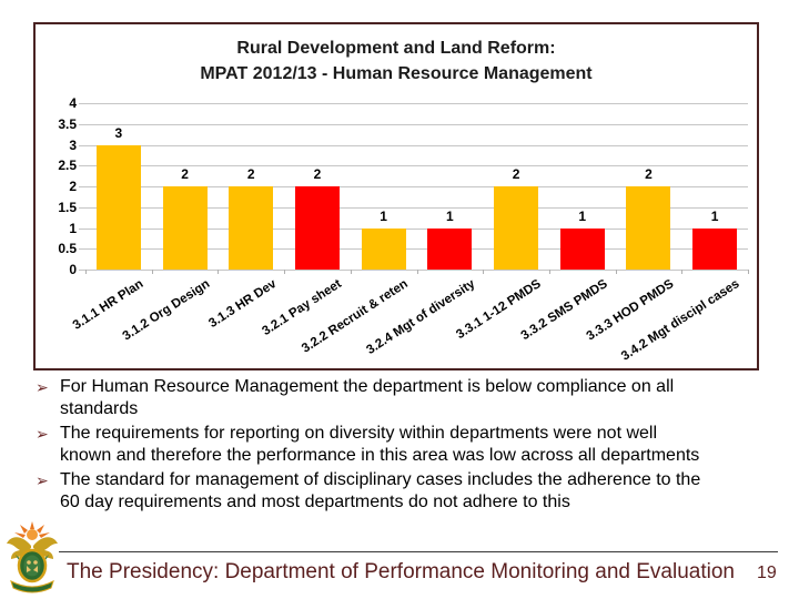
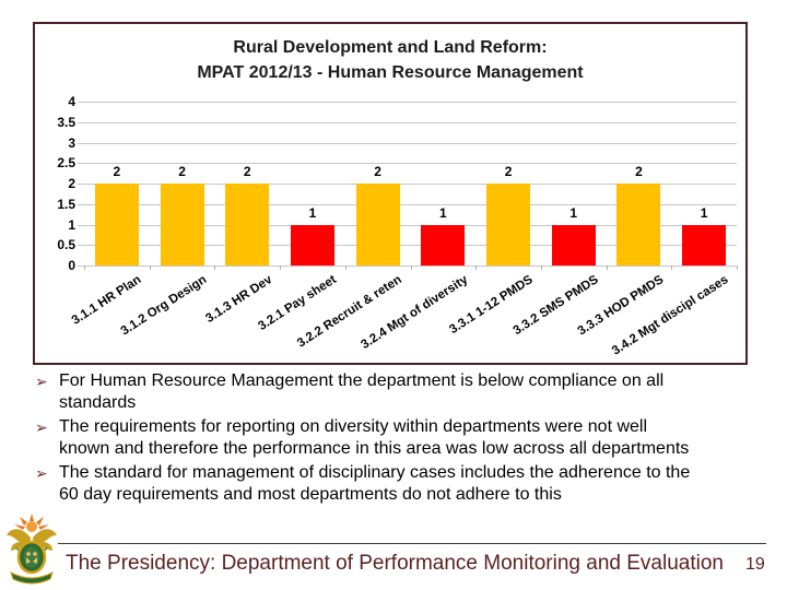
3.1.1 HR Plan: 3 -> 2
3.2.1 Pay sheet: 2 -> 1
3.2.2 Recruit & reten: 1 -> 2
